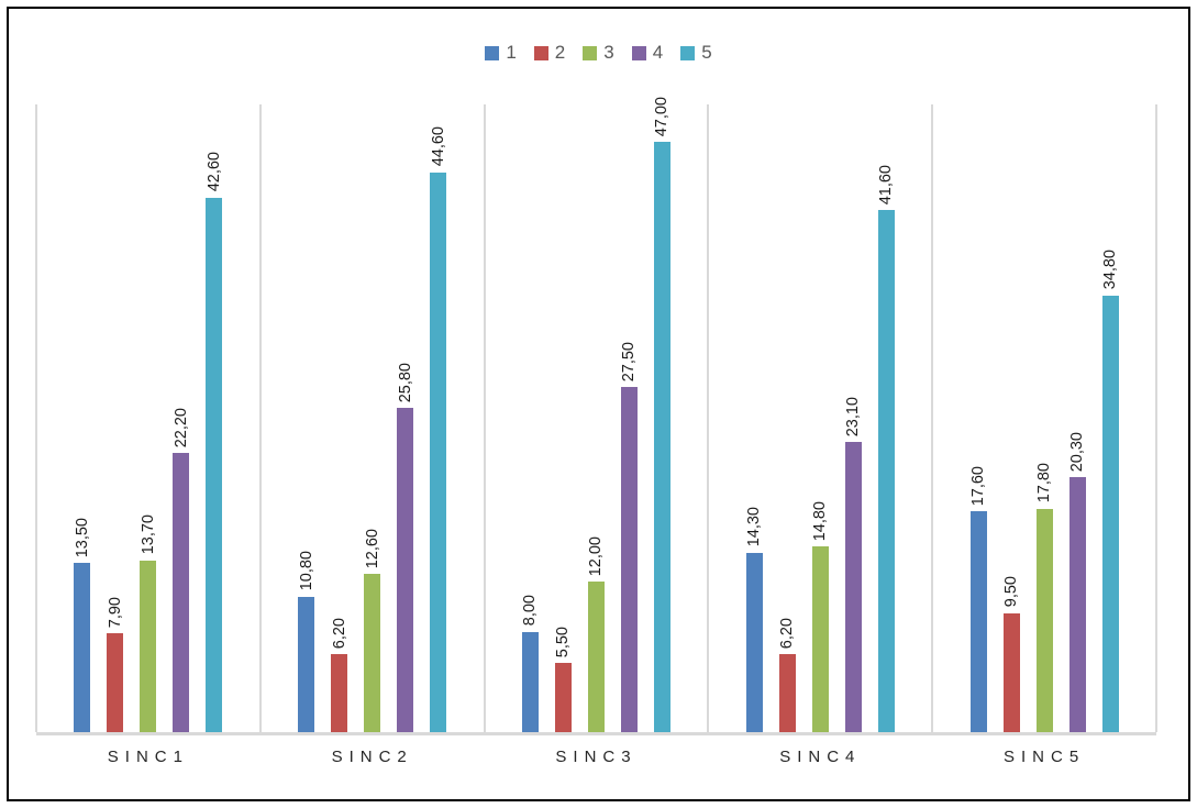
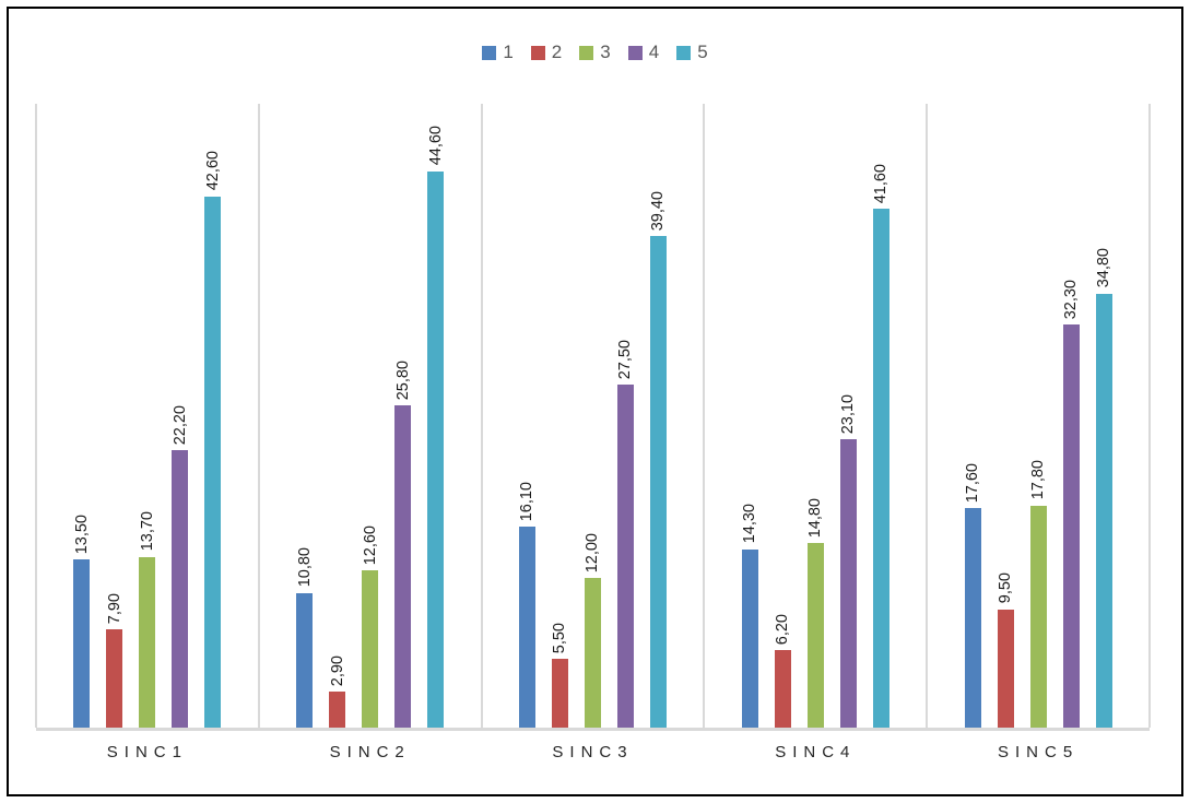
2/SINC2: 6,20 -> 2,90
1/SINC3: 8,00 -> 16,10
5/SINC3: 47,00 -> 39,40
4/SINC5: 20,30 -> 32,30
